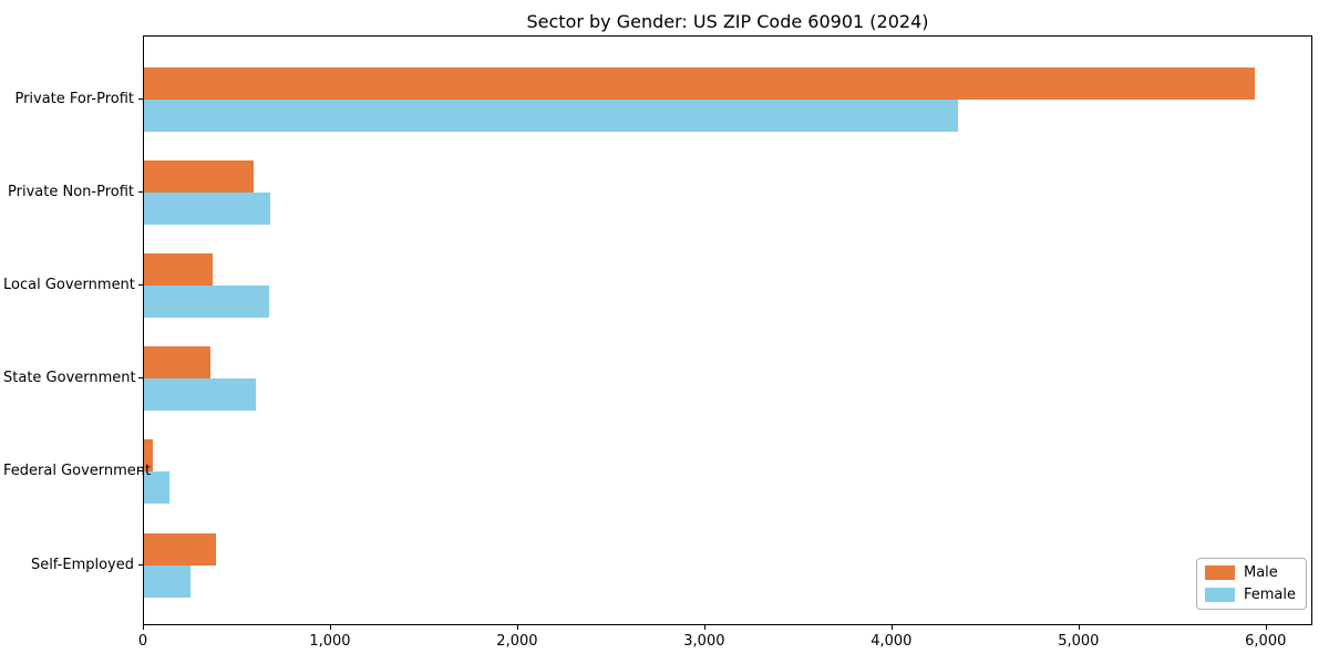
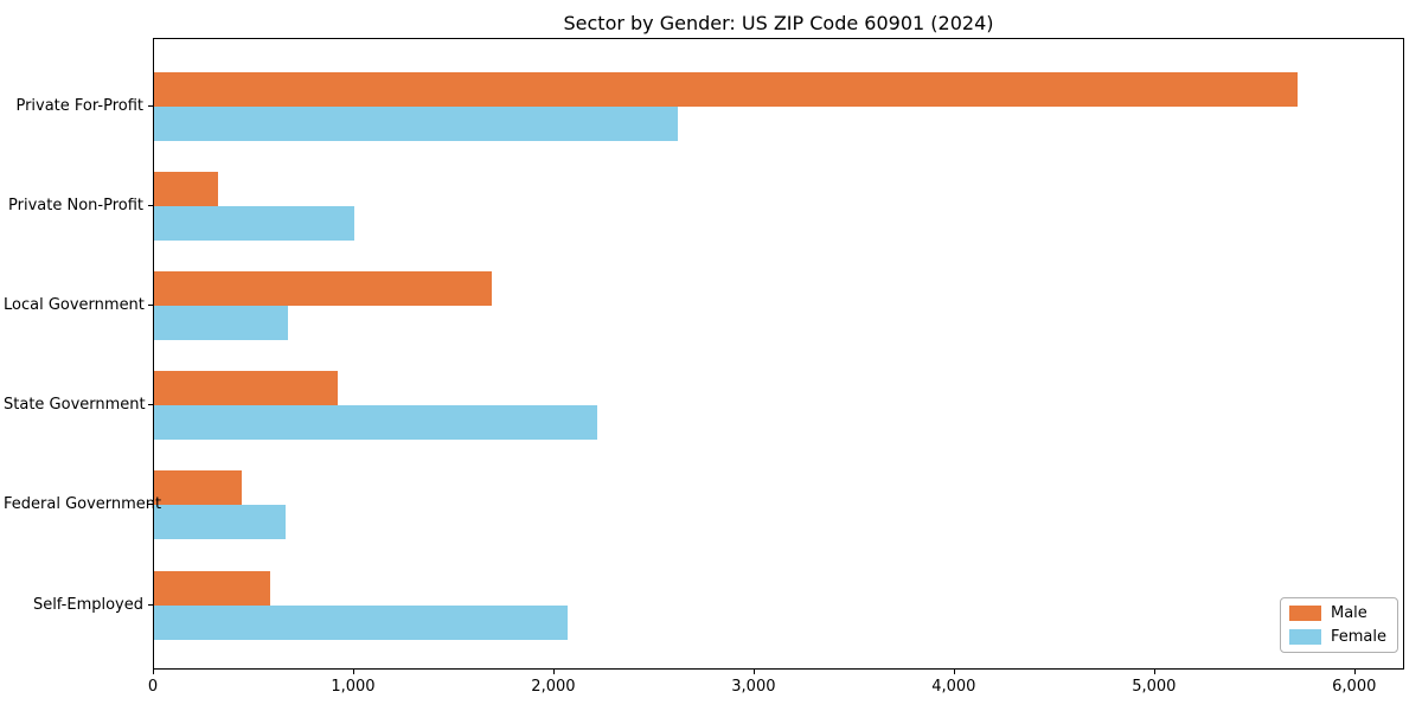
Male/Private For-Profit: 5950 -> 5720
Female/Private For-Profit: 4360 -> 2620
Male/Private Non-Profit: 590 -> 320
Female/Private Non-Profit: 680 -> 1000
Male/Local Government: 370 -> 1690
Male/State Government: 360 -> 920
Female/State Government: 600 -> 2220
Male/Federal Government: 40 -> 440
Female/Federal Government: 140 -> 660
Male/Self-Employed: 380 -> 580
Female/Self-Employed: 250 -> 2070
